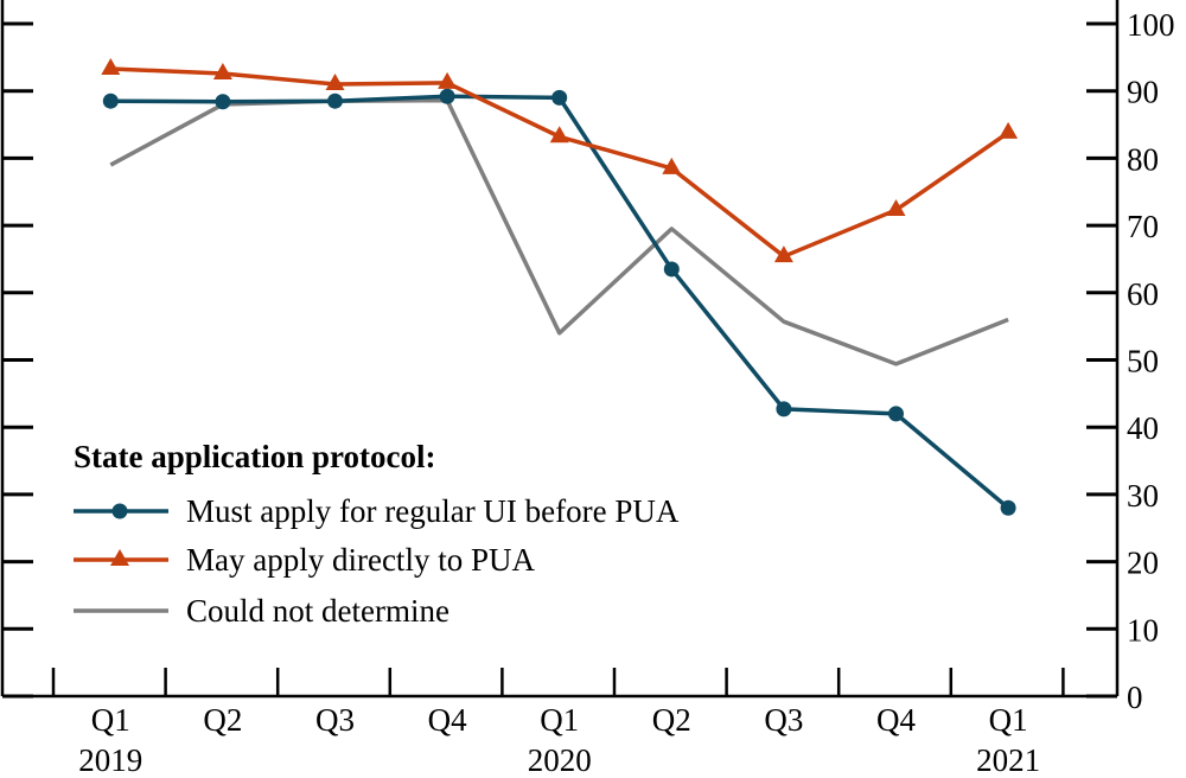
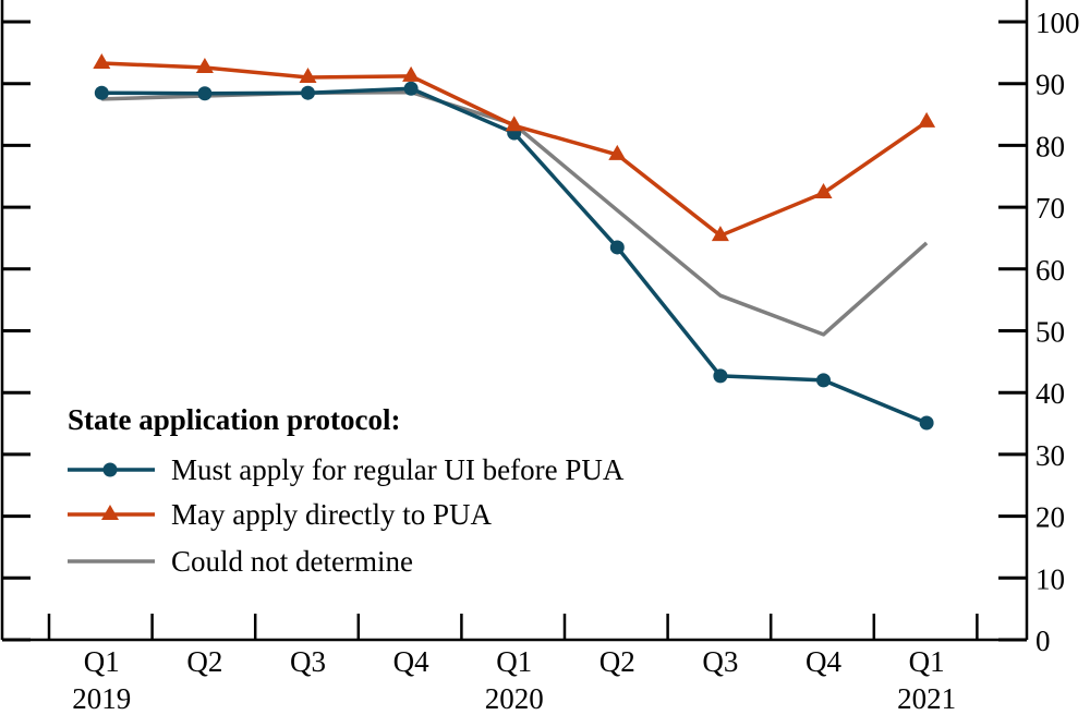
Could not determine/Q1 2019: 79 -> 88
Must apply for regular UI before PUA/Q1 2020: 89 -> 82
Could not determine/Q1 2020: 54 -> 83
Must apply for regular UI before PUA/Q1 2021: 28 -> 35
Could not determine/Q1 2021: 56 -> 64
